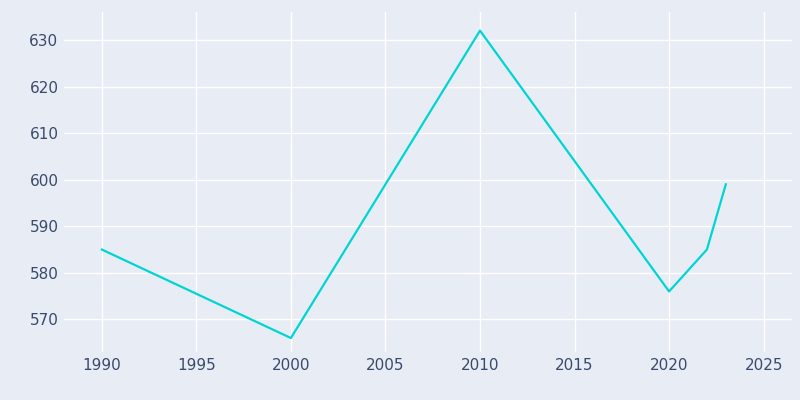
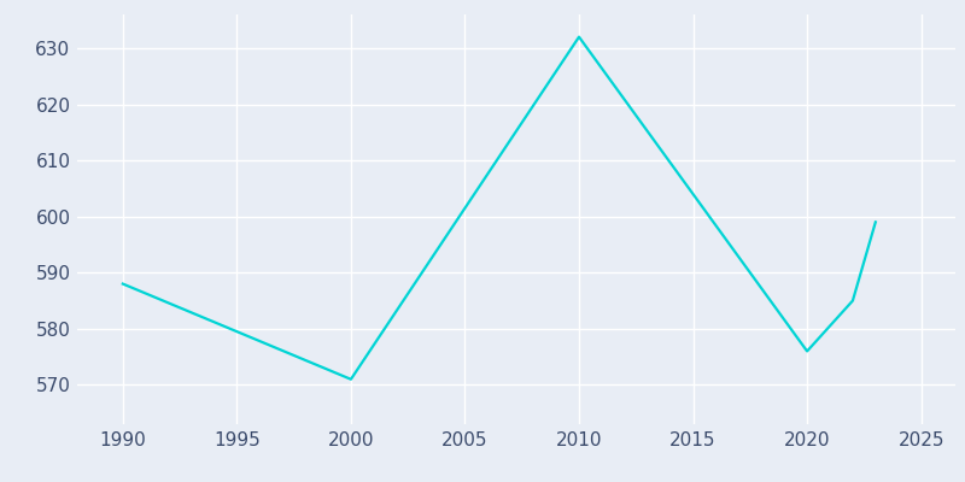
1990: 585 -> 588
2000: 566 -> 571
